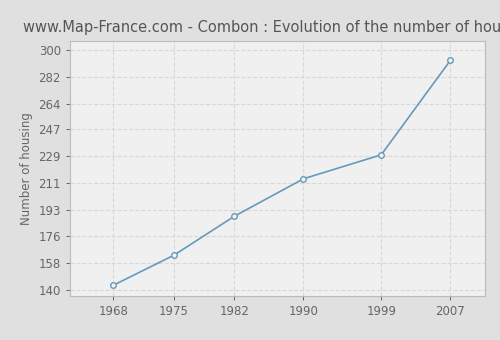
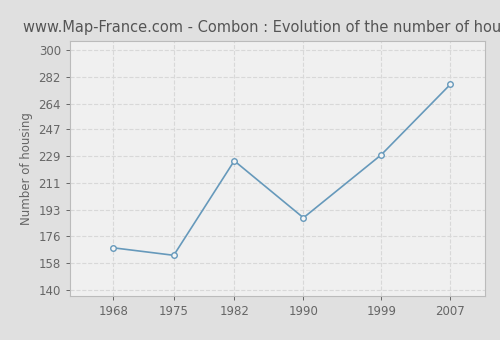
1968: 143 -> 168
1982: 189 -> 226
1990: 214 -> 188
2007: 293 -> 277
